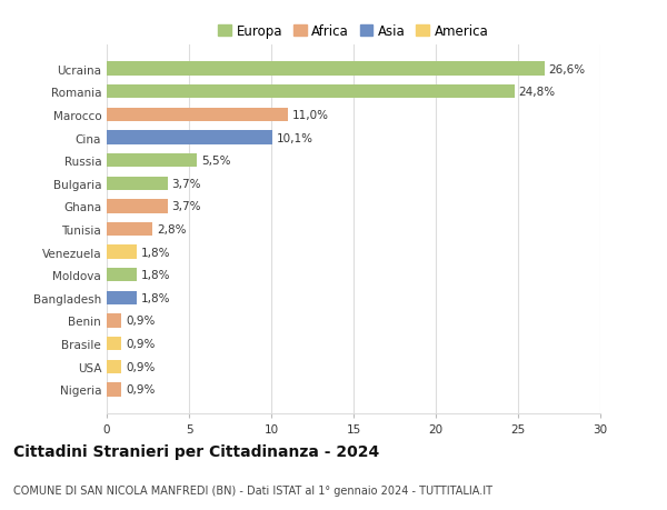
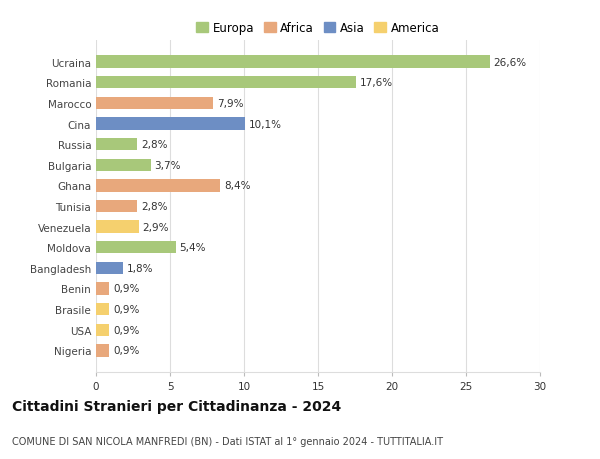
Romania: 24,8% -> 17,6%
Marocco: 11,0% -> 7,9%
Russia: 5,5% -> 2,8%
Ghana: 3,7% -> 8,4%
Venezuela: 1,8% -> 2,9%
Moldova: 1,8% -> 5,4%
